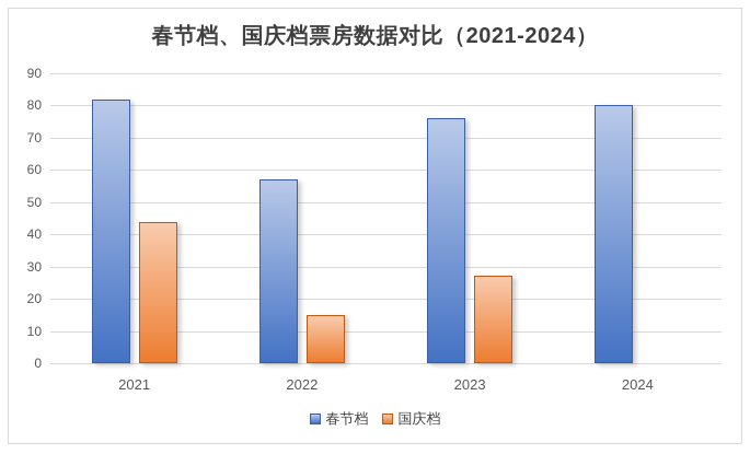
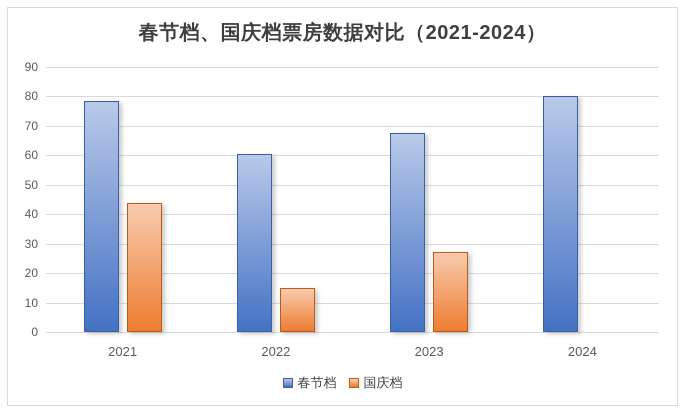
春节档/2021: 82 -> 78
春节档/2022: 57 -> 60
春节档/2023: 76 -> 68
